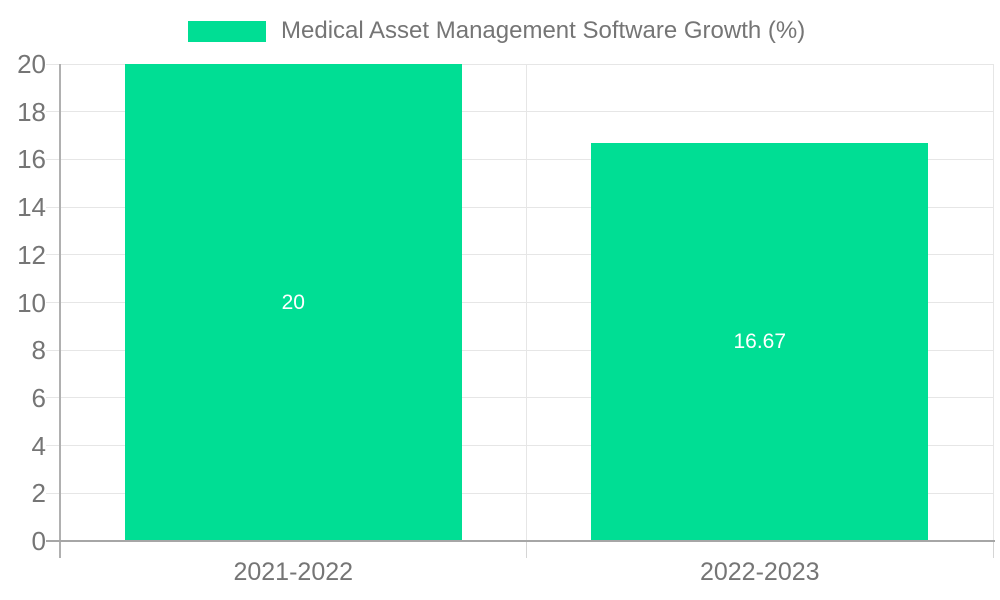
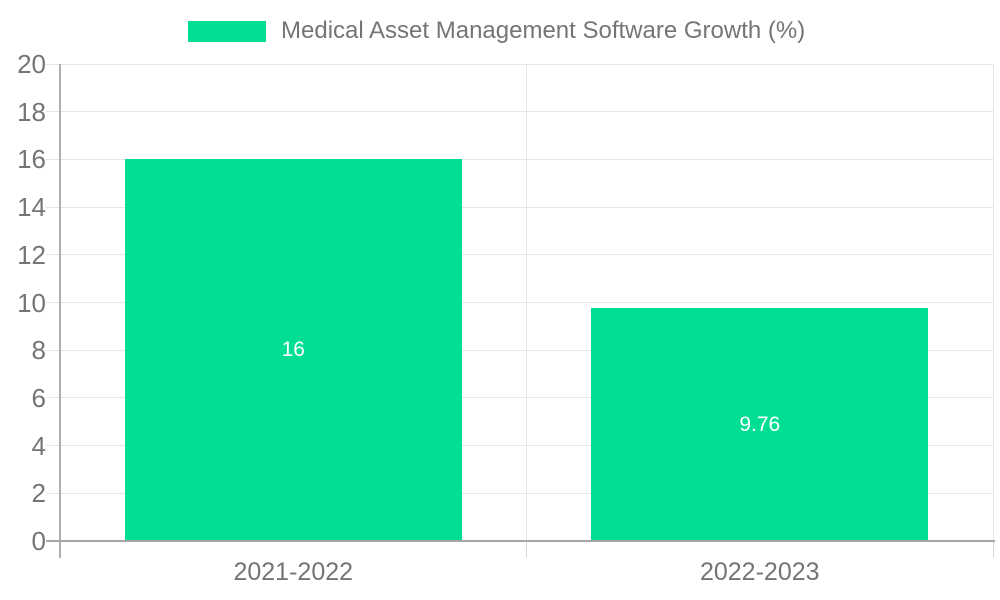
2021-2022: 20 -> 16
2022-2023: 16.67 -> 9.76
